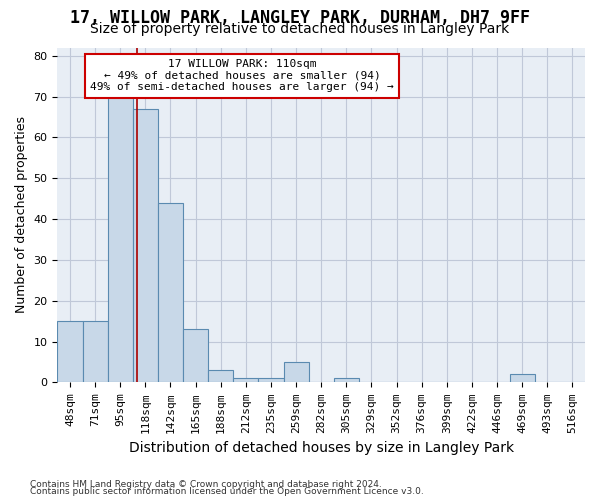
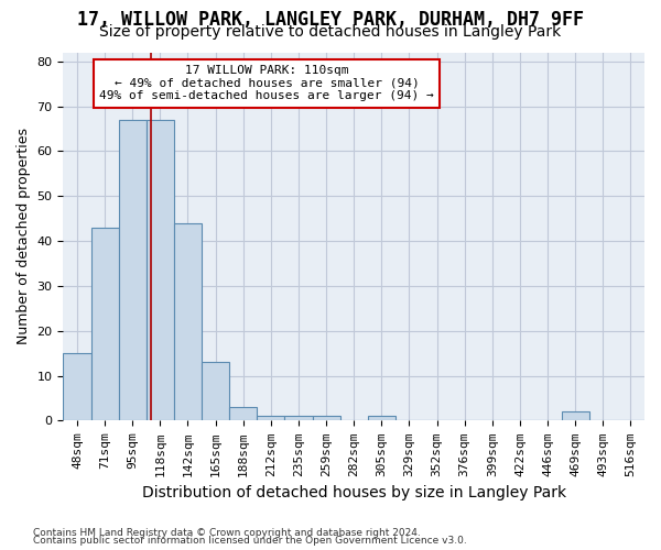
71sqm: 15 -> 43
95sqm: 70 -> 67
259sqm: 5 -> 1
